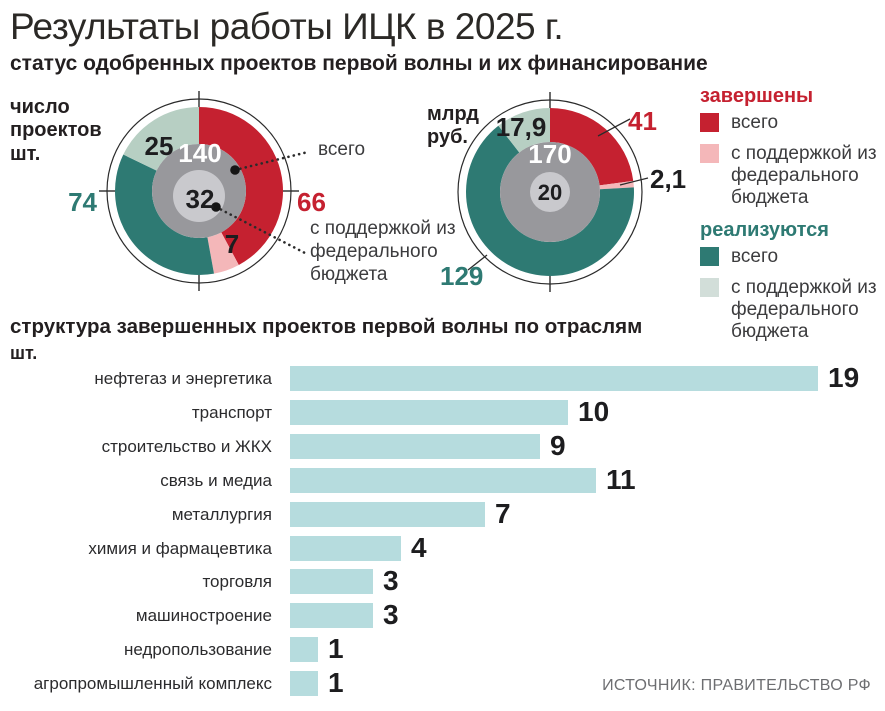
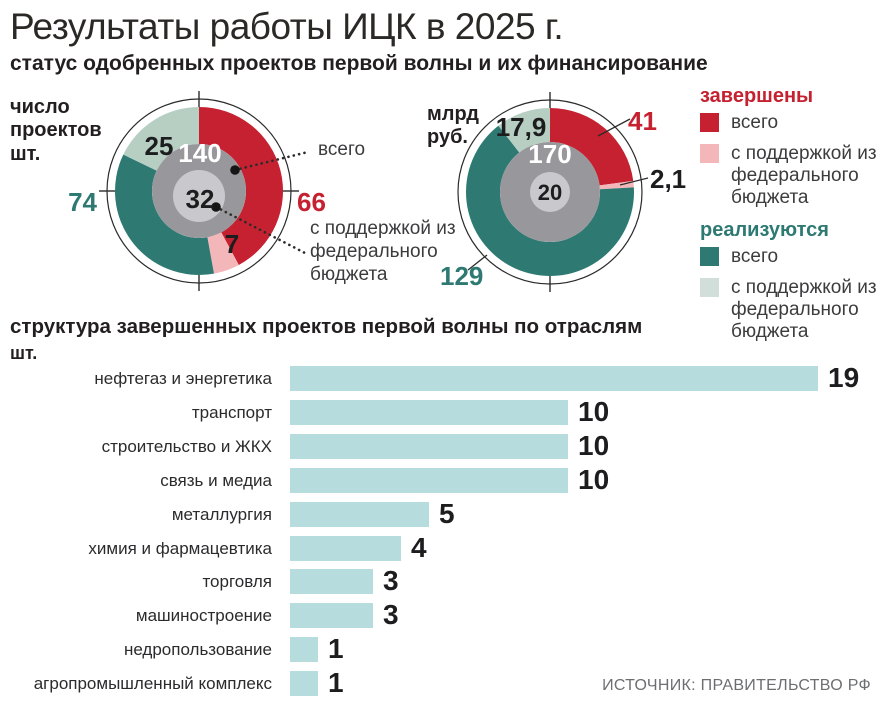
структура завершенных проектов первой волны по отраслям/строительство и ЖКХ: 9 -> 10
структура завершенных проектов первой волны по отраслям/связь и медиа: 11 -> 10
структура завершенных проектов первой волны по отраслям/металлургия: 7 -> 5
